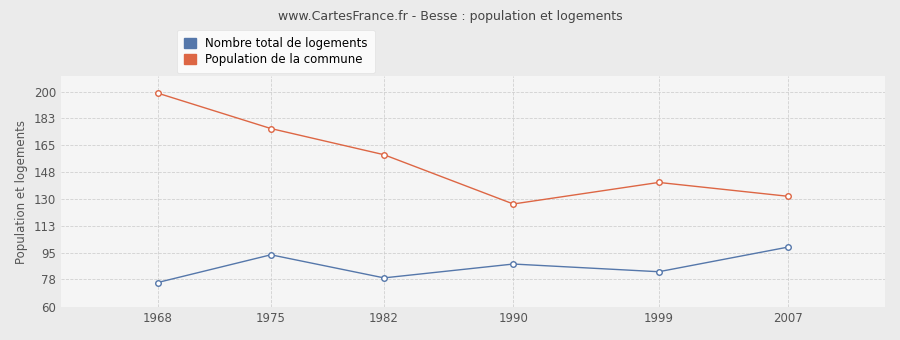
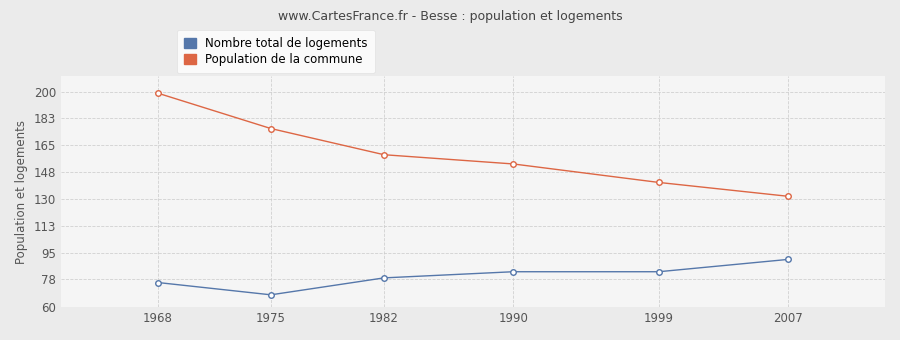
Nombre total de logements/1975: 94 -> 68
Nombre total de logements/1990: 88 -> 83
Population de la commune/1990: 127 -> 153
Nombre total de logements/2007: 99 -> 91
